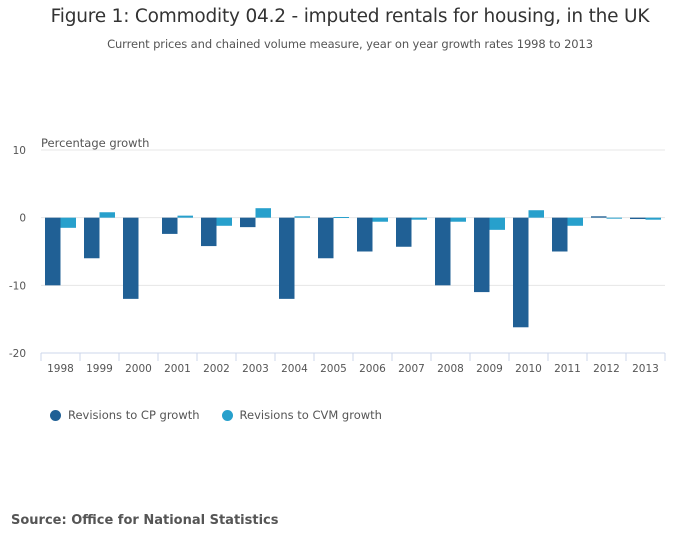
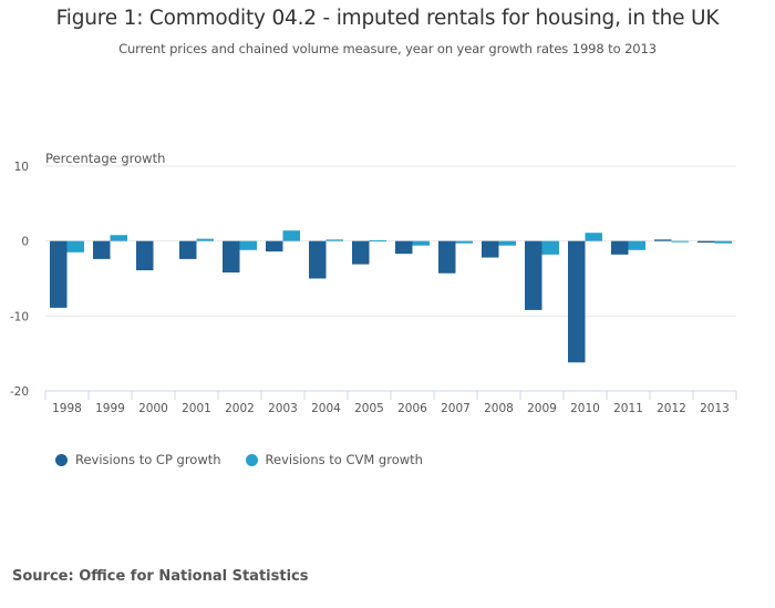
Revisions to CP growth/1998: -10 -> -9
Revisions to CP growth/1999: -6 -> -2
Revisions to CP growth/2000: -12 -> -4
Revisions to CP growth/2004: -12 -> -5
Revisions to CP growth/2005: -6 -> -3
Revisions to CP growth/2006: -5 -> -2
Revisions to CP growth/2008: -10 -> -2
Revisions to CP growth/2009: -11 -> -9
Revisions to CP growth/2011: -5 -> -2
